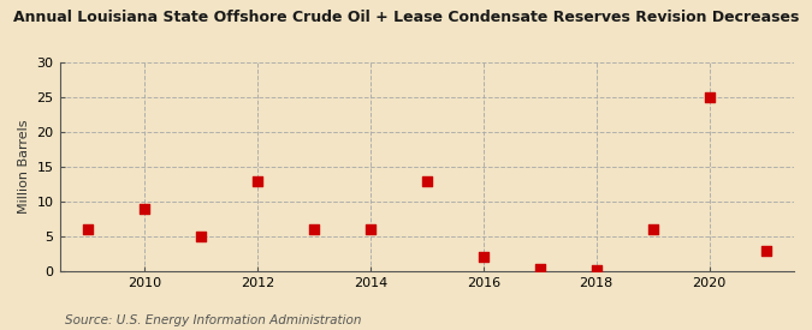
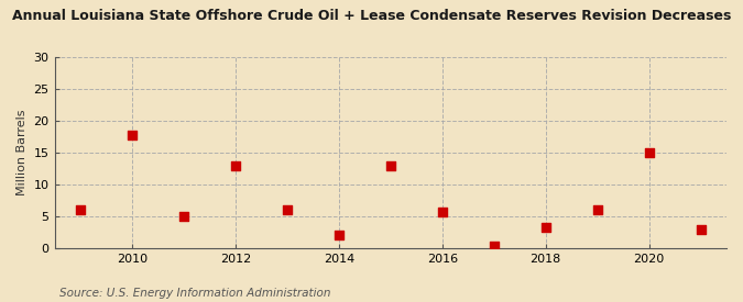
2010: 9.0 -> 17.8
2014: 6.1 -> 2.0
2016: 2.0 -> 5.6
2018: 0.2 -> 3.2
2020: 25.0 -> 15.0
